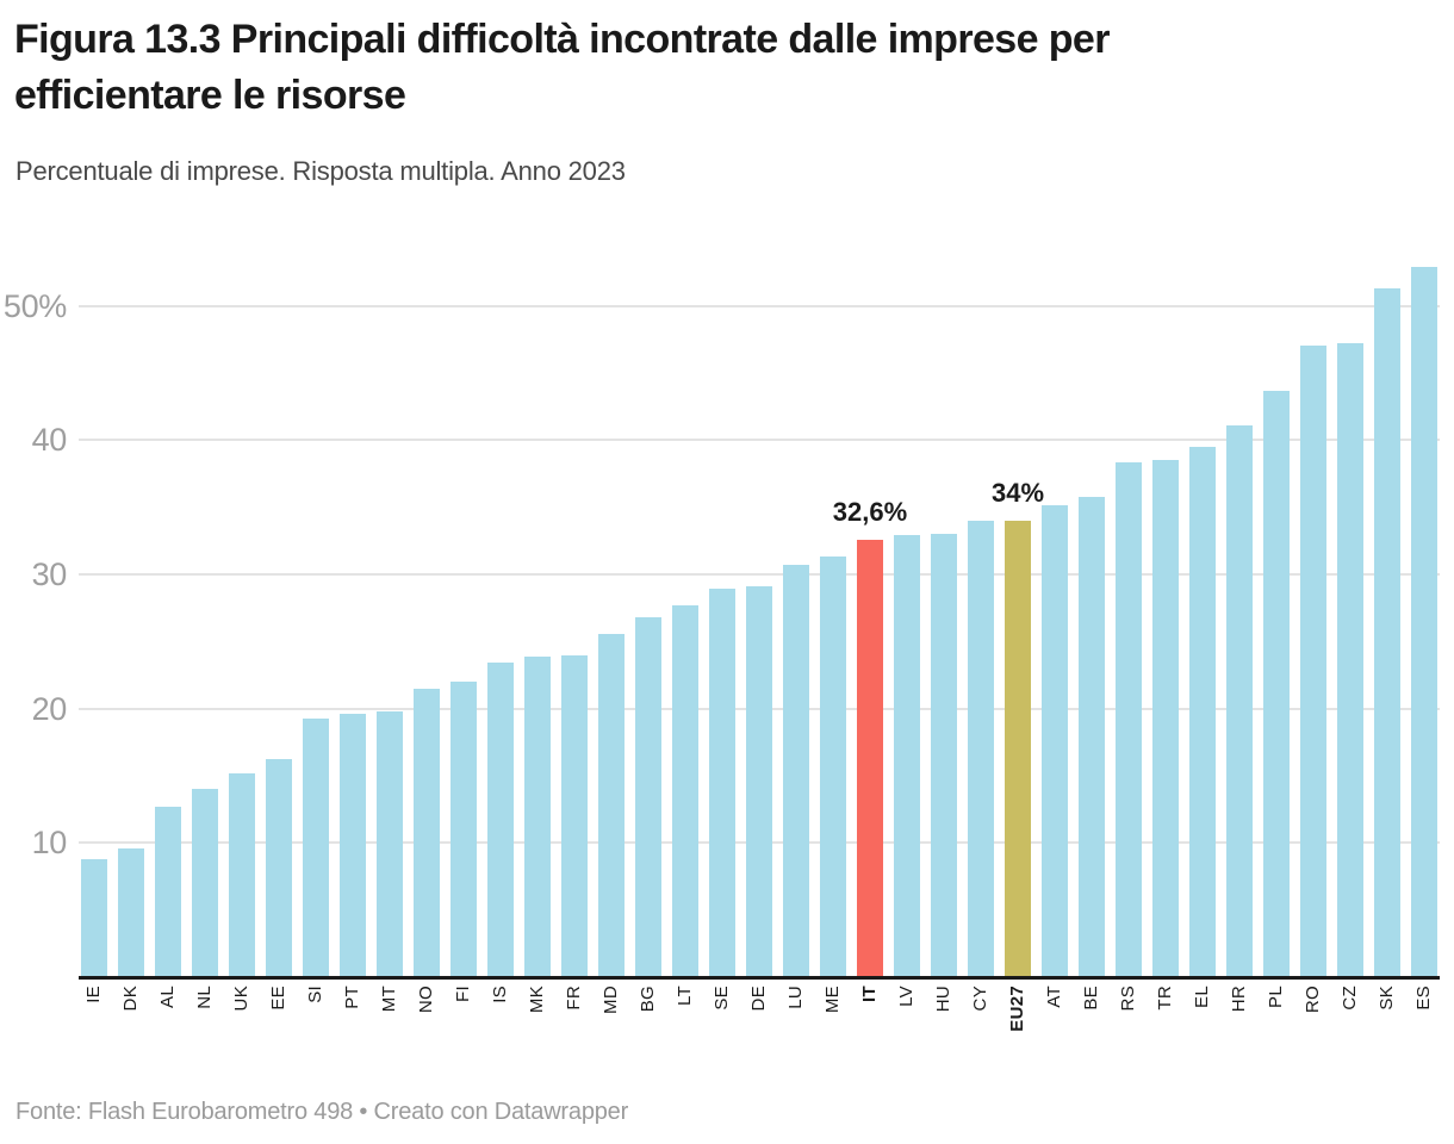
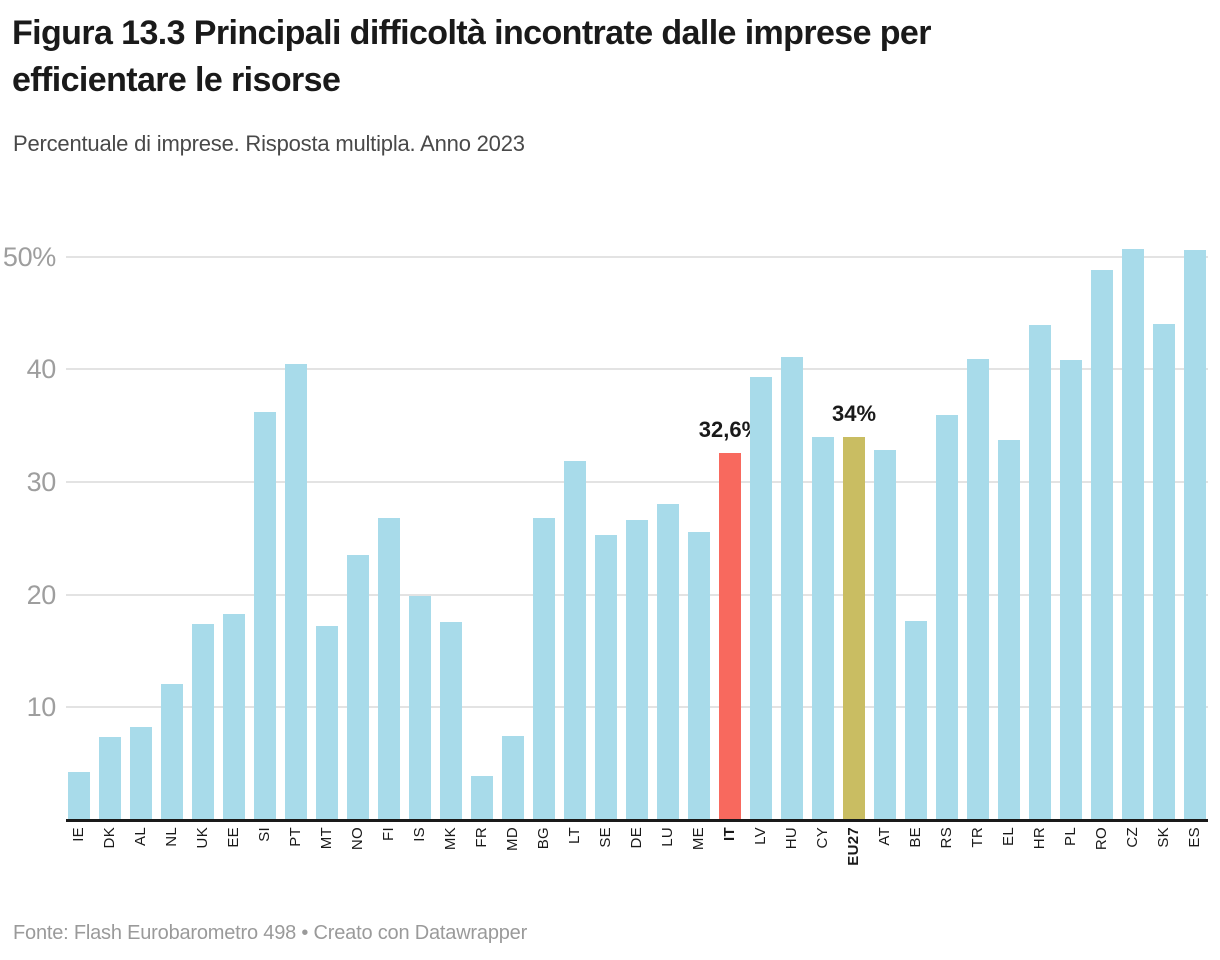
IE: 8.8% -> 4.3%
DK: 9.6% -> 7.4%
AL: 12.7% -> 8.3%
NL: 14.0% -> 12.1%
UK: 15.2% -> 17.4%
EE: 16.2% -> 18.3%
SI: 19.3% -> 36.2%
PT: 19.6% -> 40.5%
MT: 19.8% -> 17.2%
NO: 21.5% -> 23.5%
FI: 22.0% -> 26.8%
IS: 23.4% -> 19.9%
MK: 23.9% -> 17.6%
FR: 24.0% -> 3.9%
MD: 25.6% -> 7.5%
LT: 27.7% -> 31.9%
SE: 28.9% -> 25.3%
DE: 29.1% -> 26.6%
LU: 30.7% -> 28.0%
ME: 31.3% -> 25.6%
LV: 32.9% -> 39.3%
HU: 33.0% -> 41.1%
AT: 35.1% -> 32.8%
BE: 35.8% -> 17.7%
RS: 38.3% -> 35.9%
TR: 38.5% -> 40.9%
EL: 39.5% -> 33.7%
HR: 41.1% -> 43.9%
PL: 43.7% -> 40.8%
RO: 47.0% -> 48.8%
CZ: 47.2% -> 50.7%
SK: 51.3% -> 44.0%
ES: 52.9% -> 50.6%
